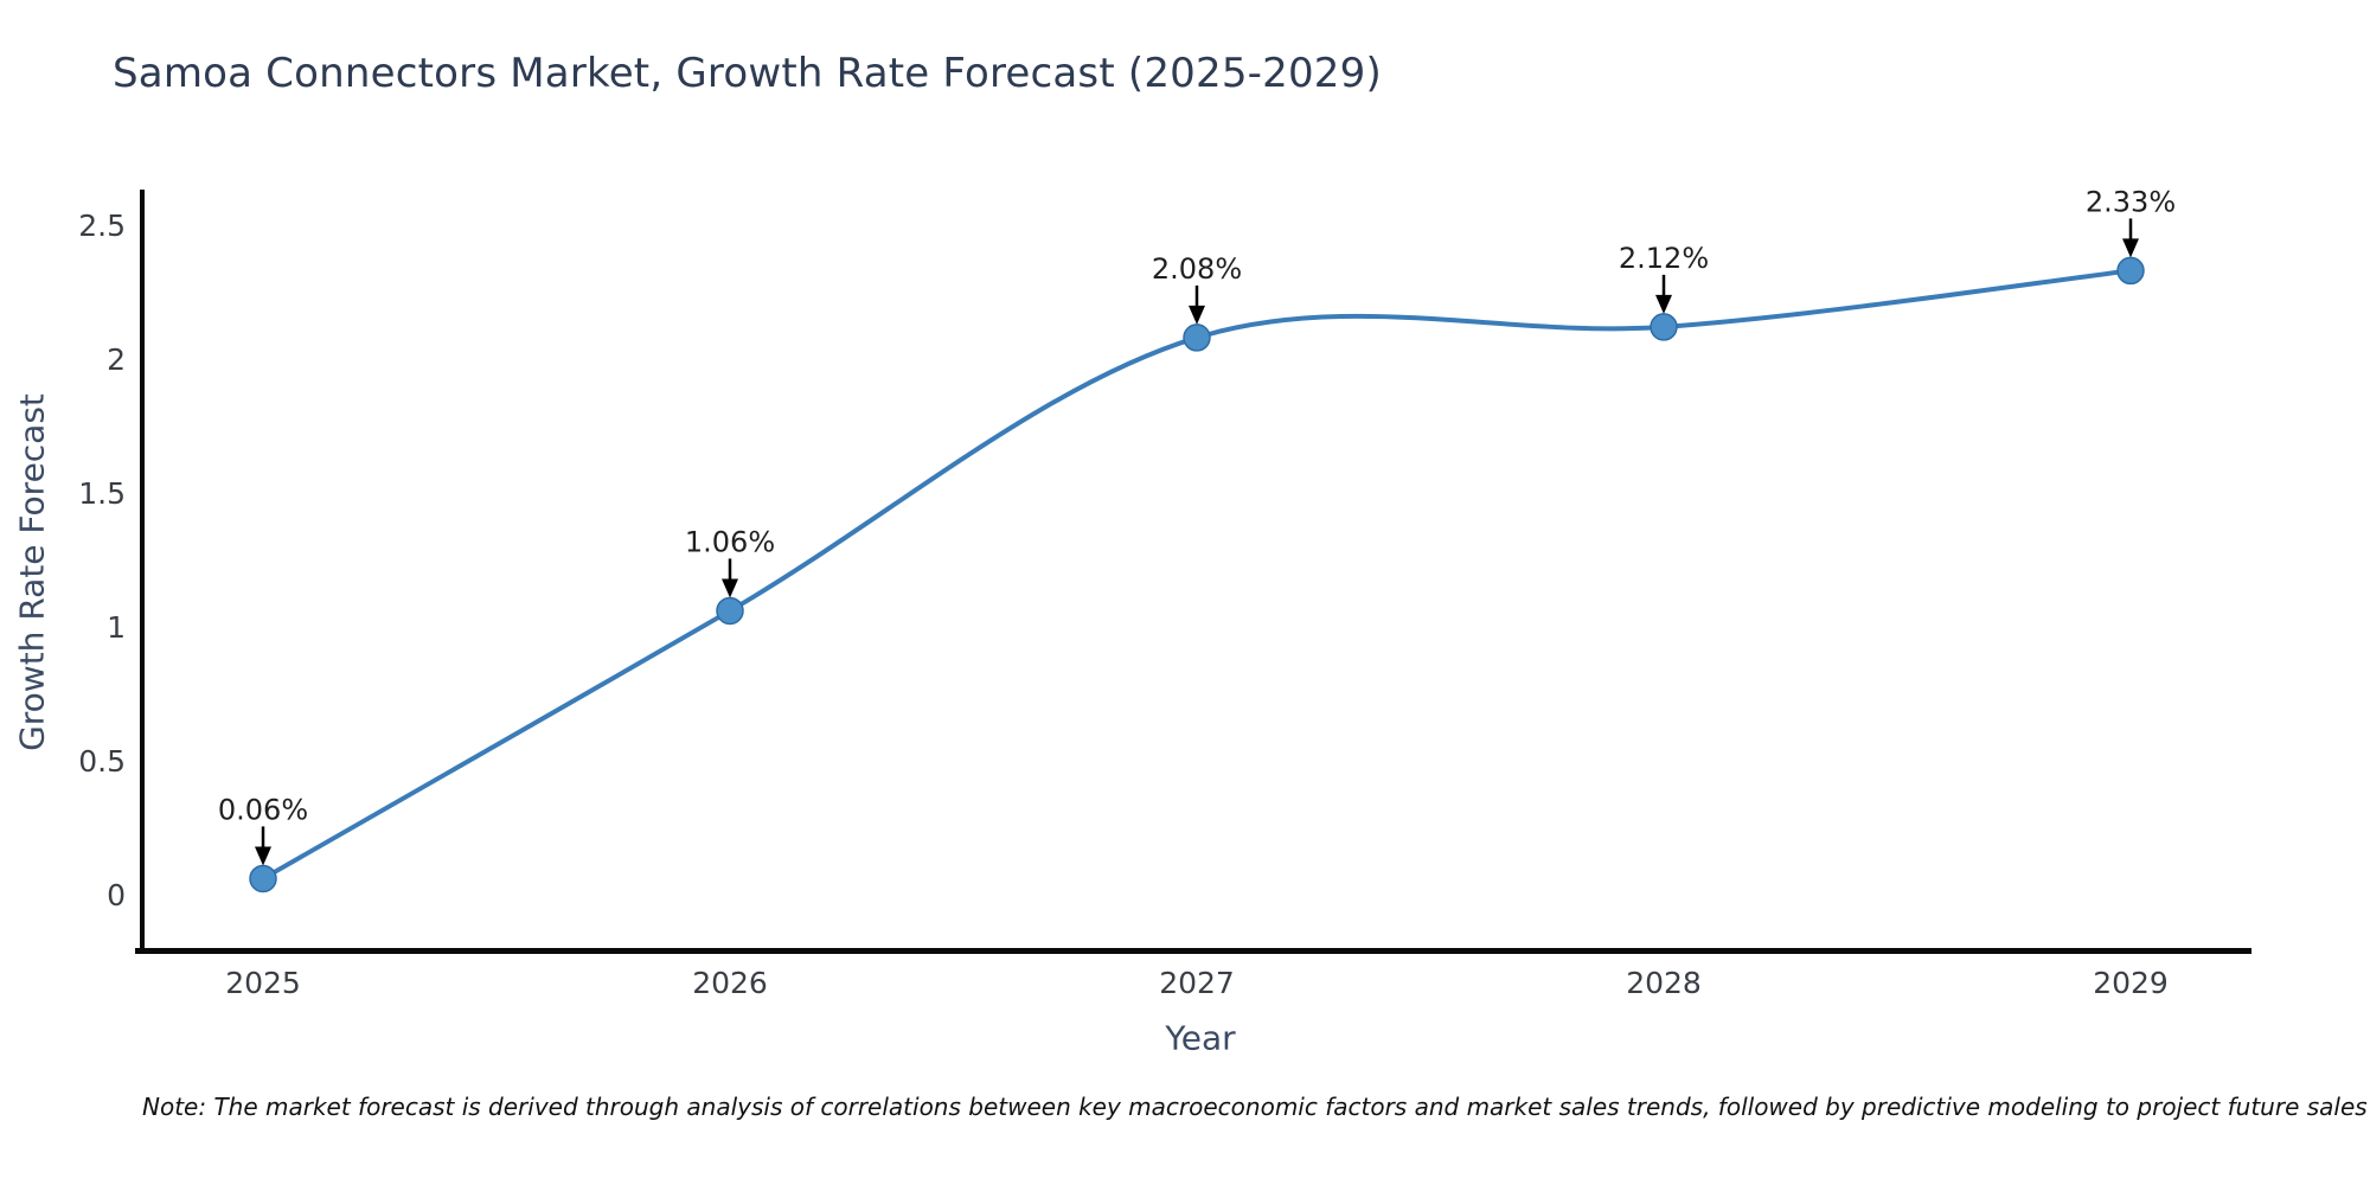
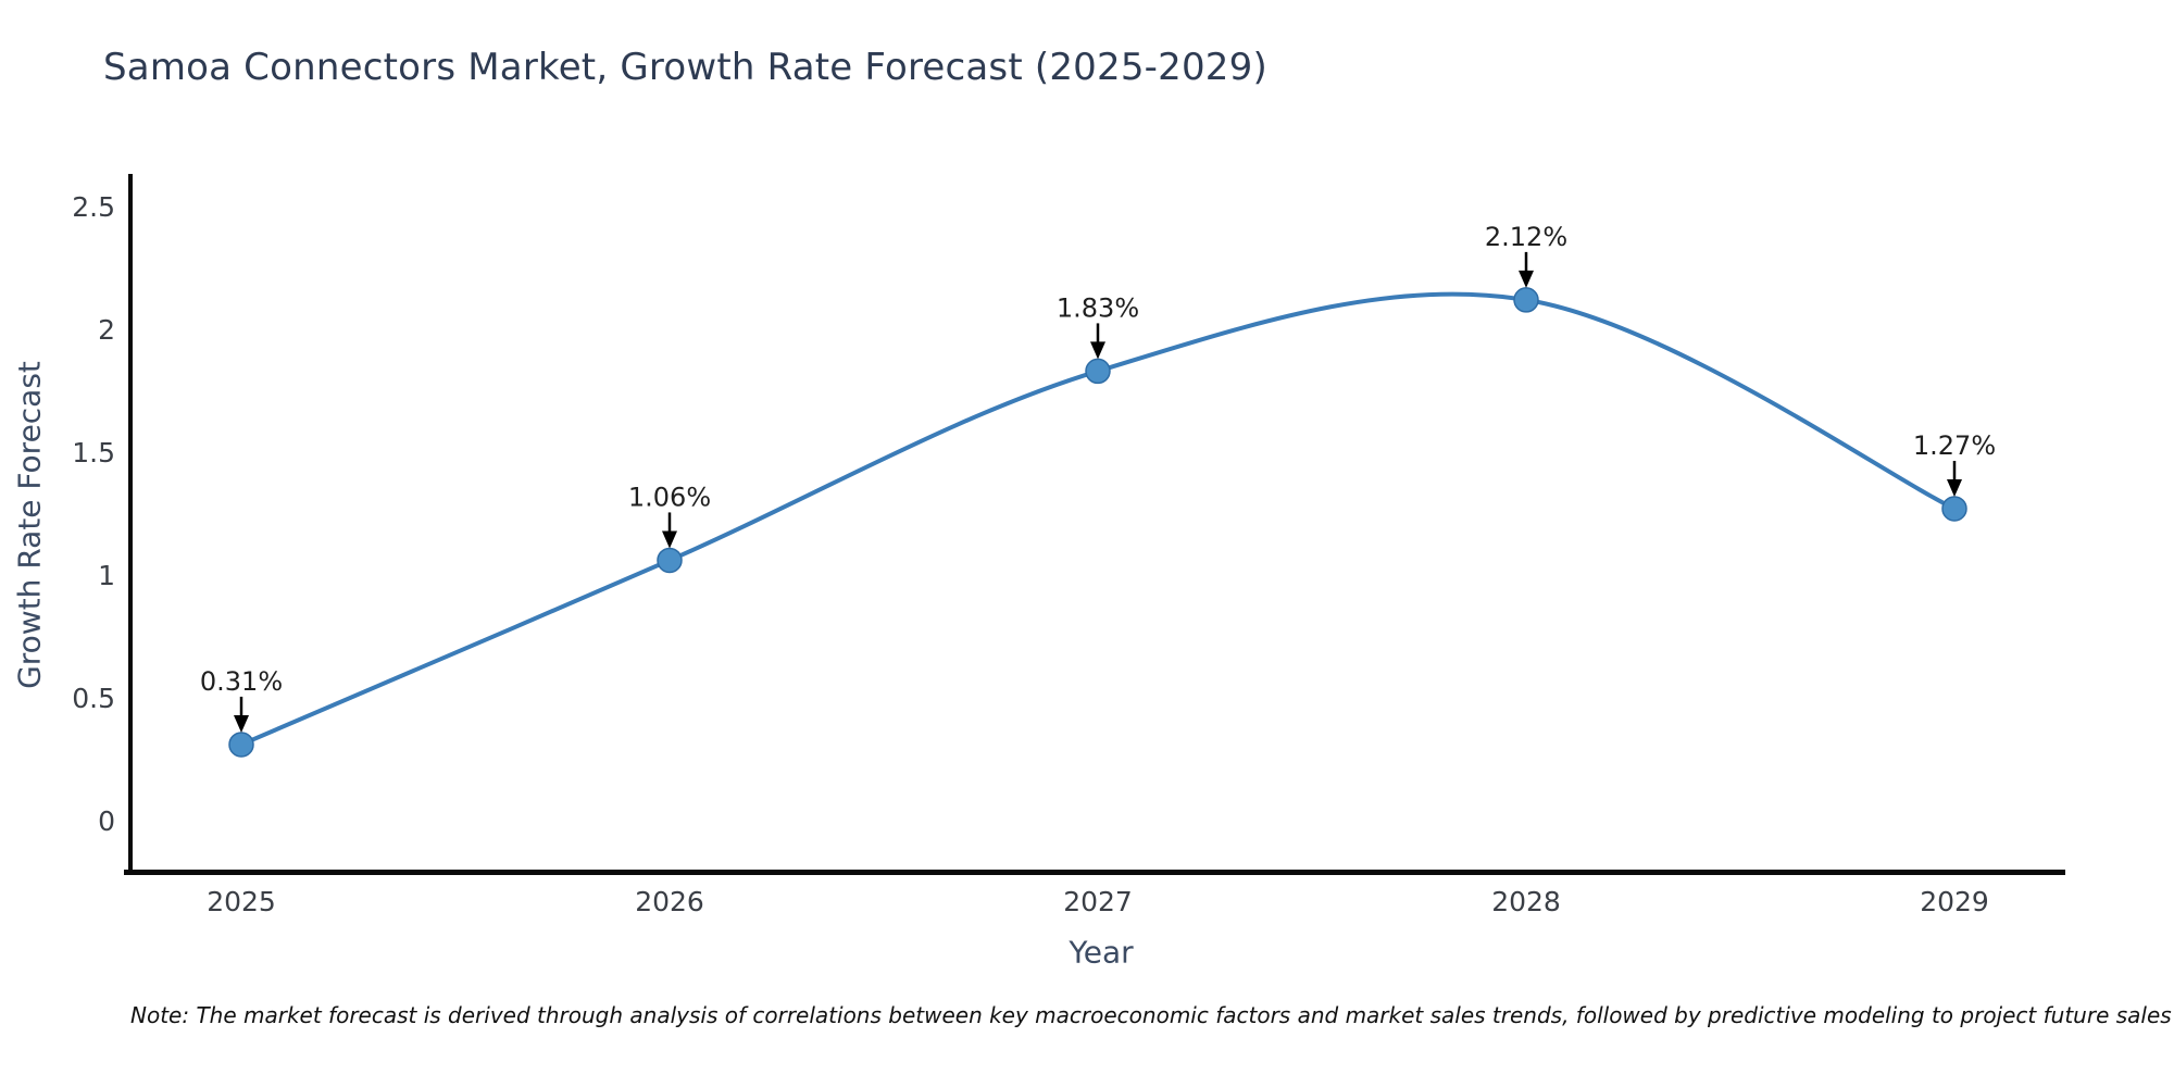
2025: 0.06% -> 0.31%
2027: 2.08% -> 1.83%
2029: 2.33% -> 1.27%
